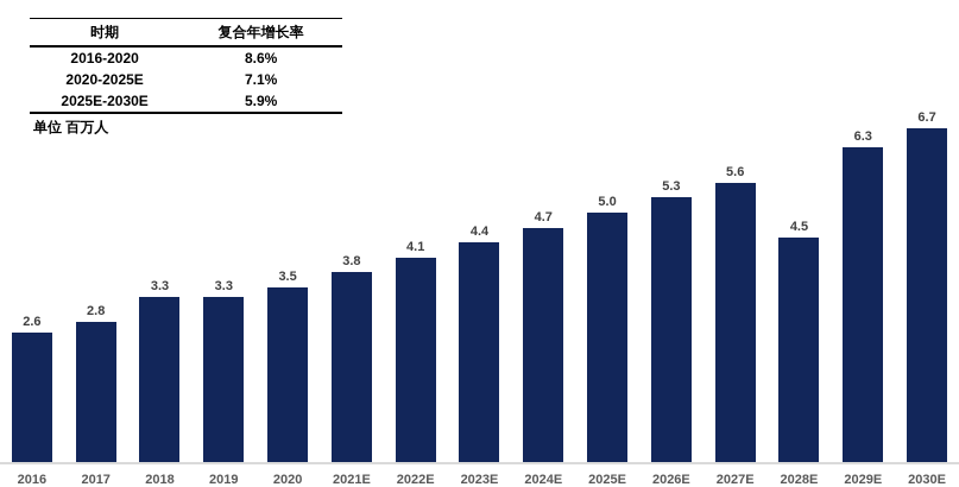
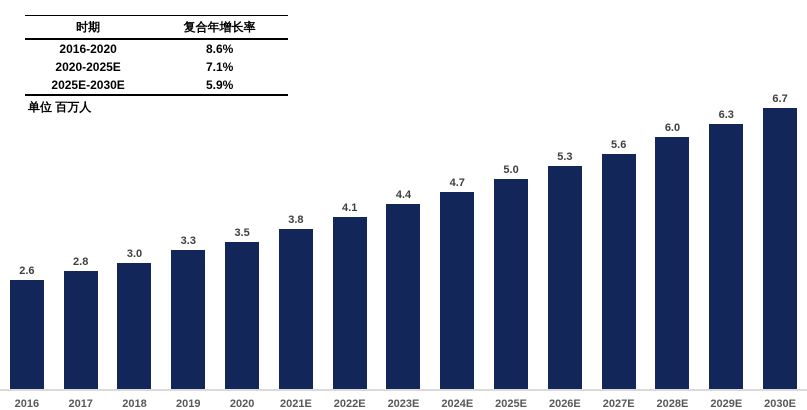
2018: 3.3 -> 3.0
2028E: 4.5 -> 6.0
